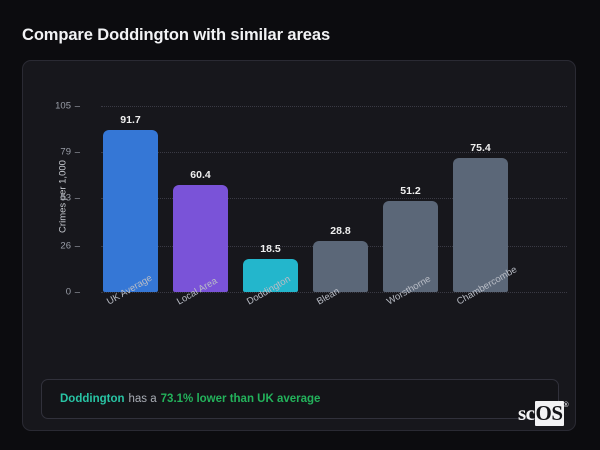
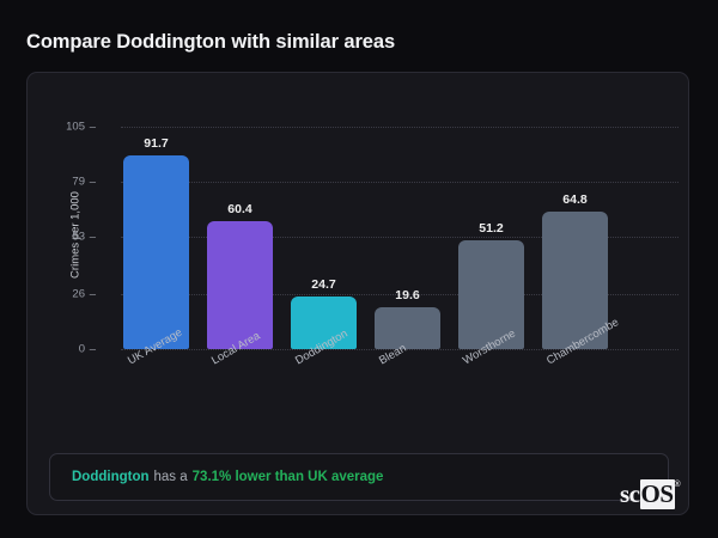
Doddington: 18.5 -> 24.7
Blean: 28.8 -> 19.6
Chambercombe: 75.4 -> 64.8
